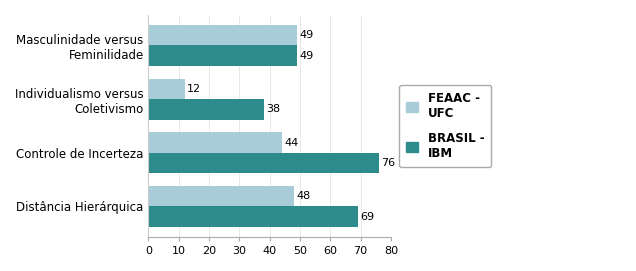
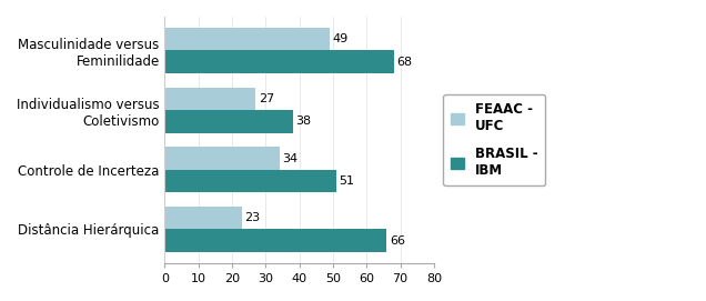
BRASIL - IBM/Masculinidade versus Feminilidade: 49 -> 68
FEAAC - UFC/Individualismo versus Coletivismo: 12 -> 27
FEAAC - UFC/Controle de Incerteza: 44 -> 34
BRASIL - IBM/Controle de Incerteza: 76 -> 51
FEAAC - UFC/Distância Hierárquica: 48 -> 23
BRASIL - IBM/Distância Hierárquica: 69 -> 66
